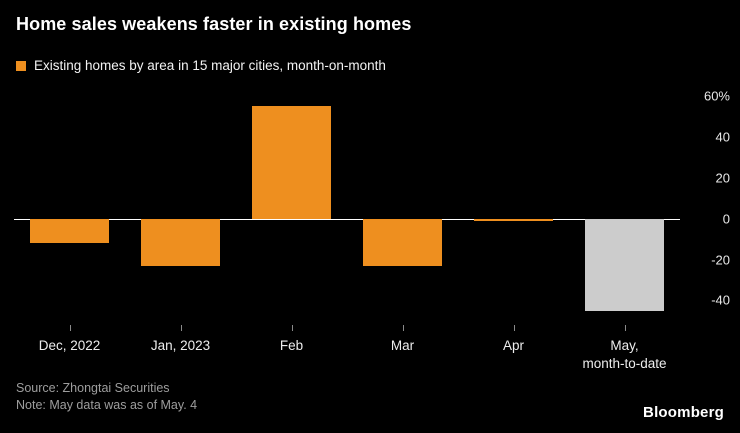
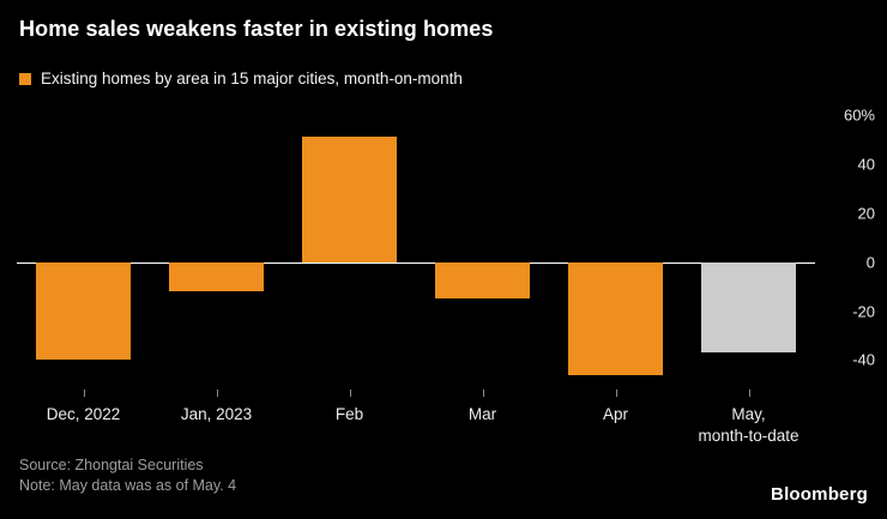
Dec, 2022: -12% -> -40%
Jan, 2023: -23% -> -12%
Feb: 55% -> 51%
Mar: -23% -> -15%
Apr: -1% -> -46%
May, month-to-date: -45% -> -37%
